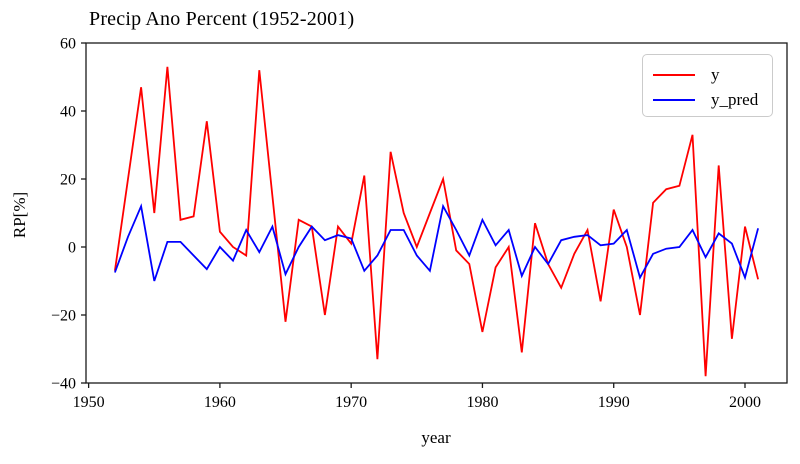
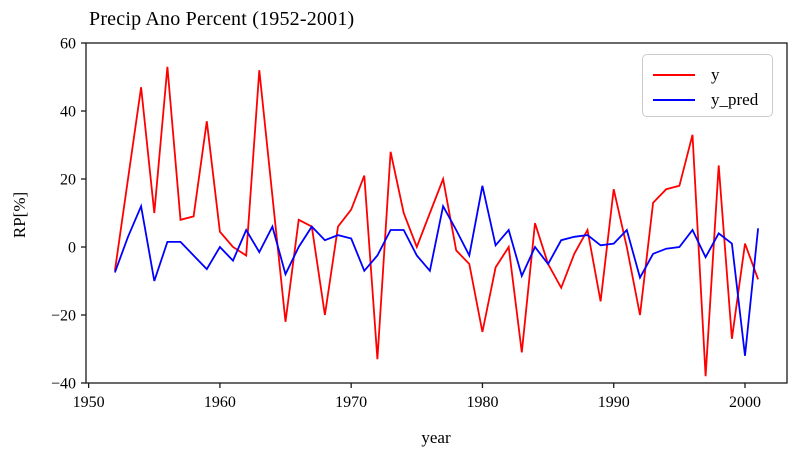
y/1970: 1 -> 11
y_pred/1980: 8 -> 18
y/1990: 11 -> 17
y/2000: 6 -> 1
y_pred/2000: -9 -> -32
